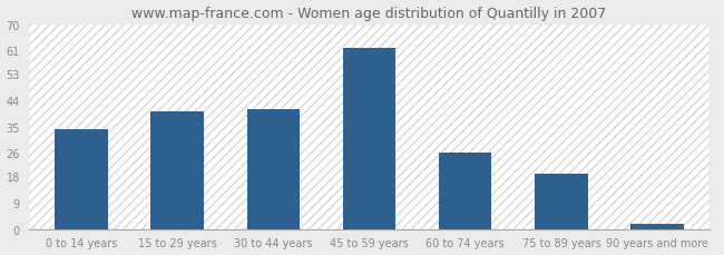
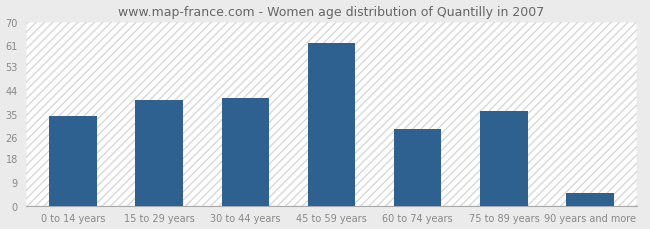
60 to 74 years: 26 -> 29
75 to 89 years: 19 -> 36
90 years and more: 2 -> 5
